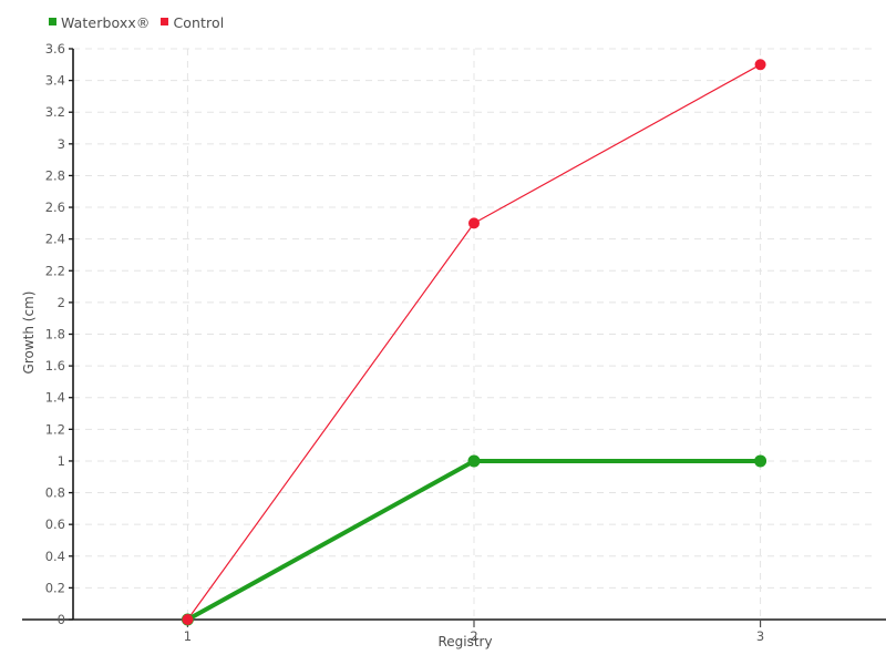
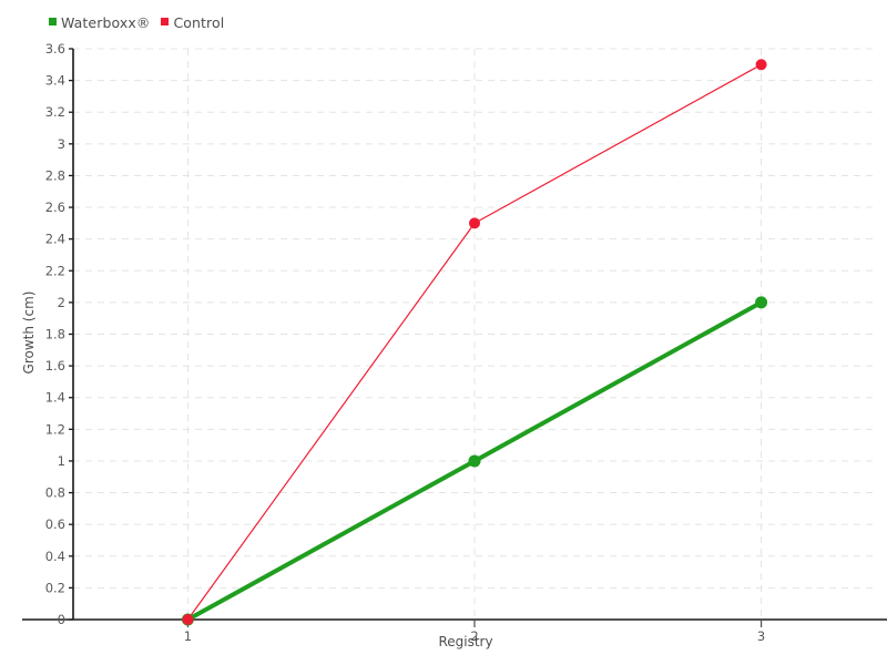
Waterboxx®/3: 1 -> 2
